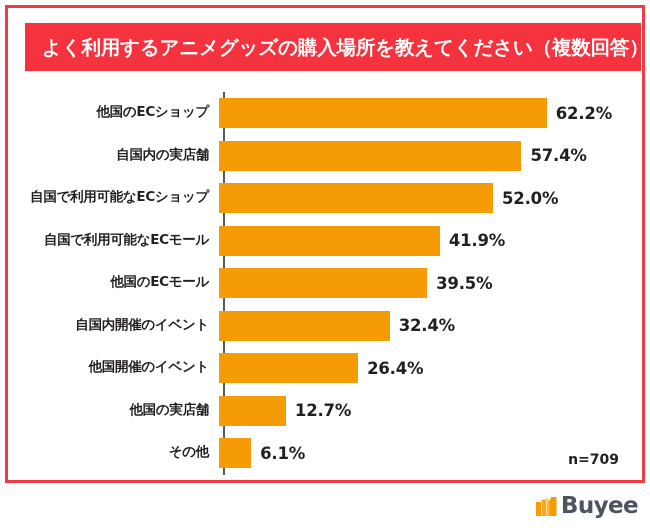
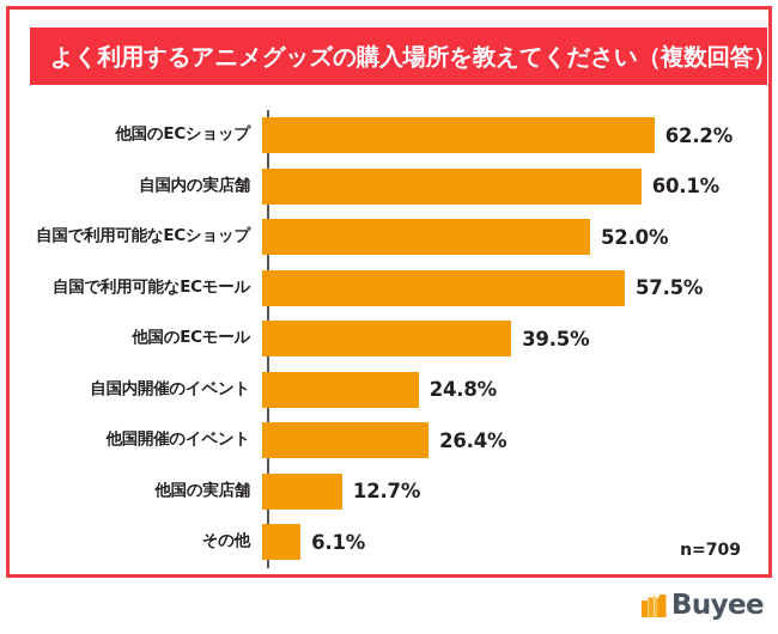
自国内の実店舗: 57.4% -> 60.1%
自国で利用可能なECモール: 41.9% -> 57.5%
自国内開催のイベント: 32.4% -> 24.8%
